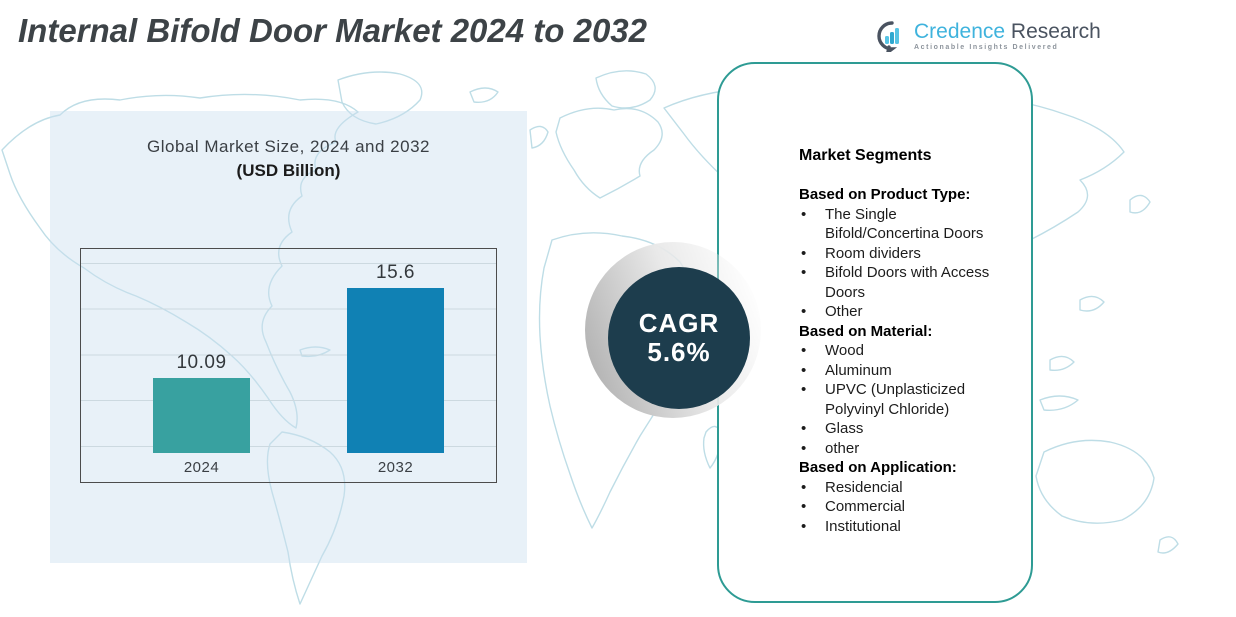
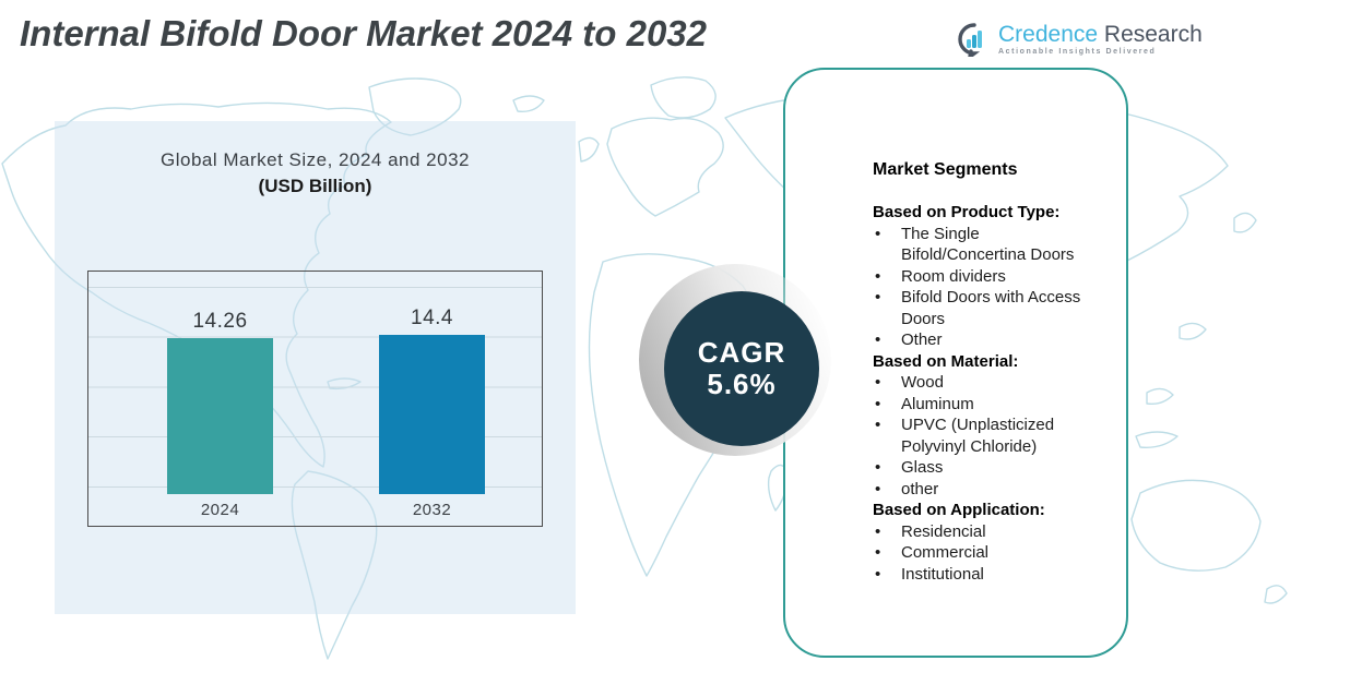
2024: 10.09 -> 14.26
2032: 15.6 -> 14.4
